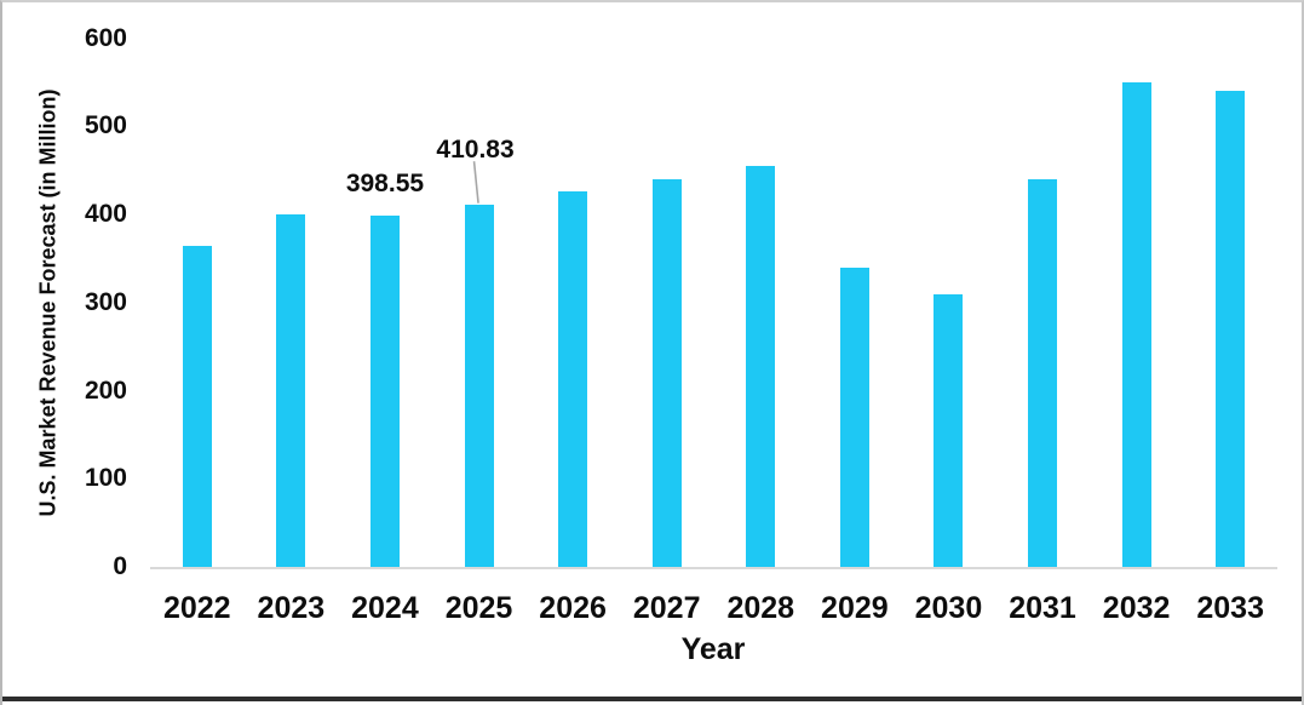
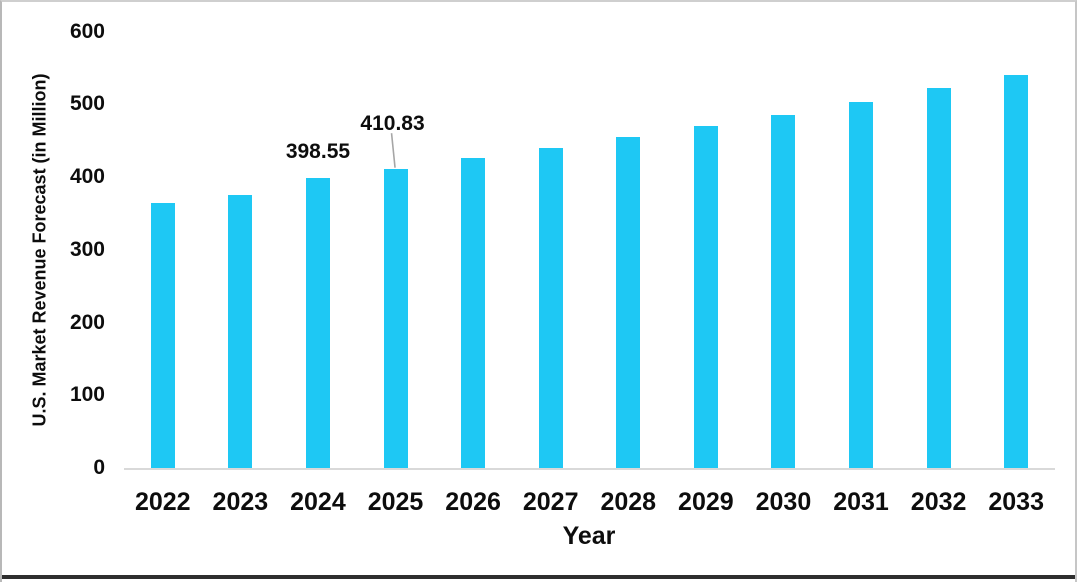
2023: 400 -> 380
2029: 340 -> 470
2030: 310 -> 490
2031: 440 -> 500
2032: 550 -> 520
